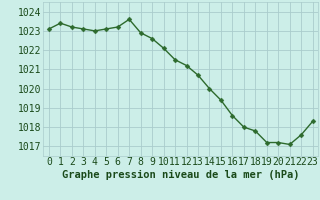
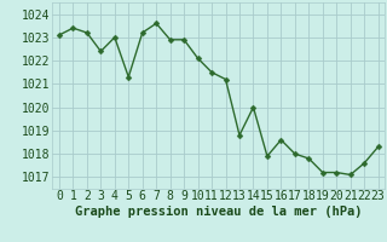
3: 1023.1 -> 1022.4
5: 1023.1 -> 1021.3
9: 1022.6 -> 1022.9
13: 1020.7 -> 1018.8
15: 1019.4 -> 1017.9
